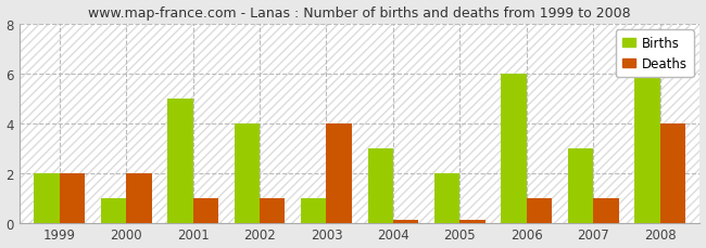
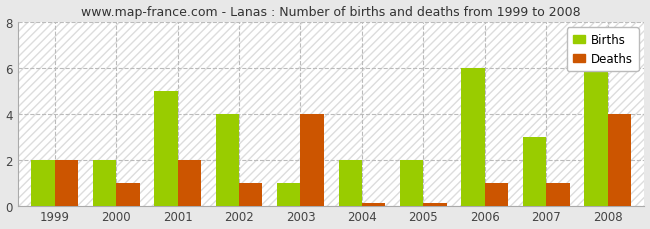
Births/2000: 1 -> 2
Deaths/2000: 2.0 -> 1.0
Deaths/2001: 1.0 -> 2.0
Births/2004: 3 -> 2
